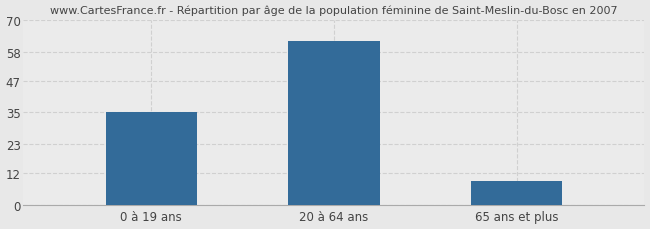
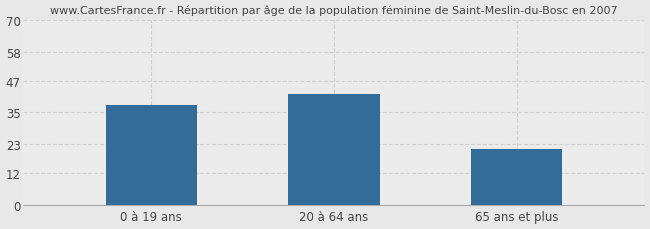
0 à 19 ans: 35 -> 38
20 à 64 ans: 62 -> 42
65 ans et plus: 9 -> 21
